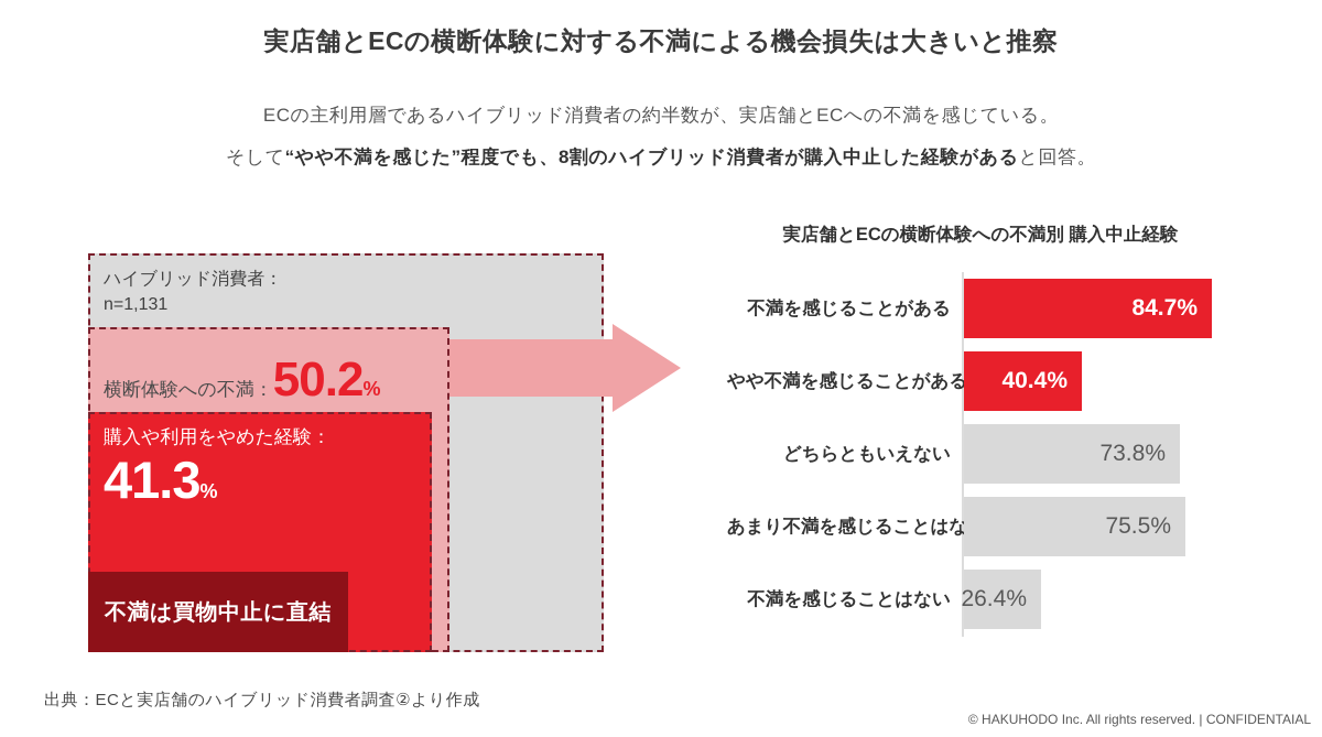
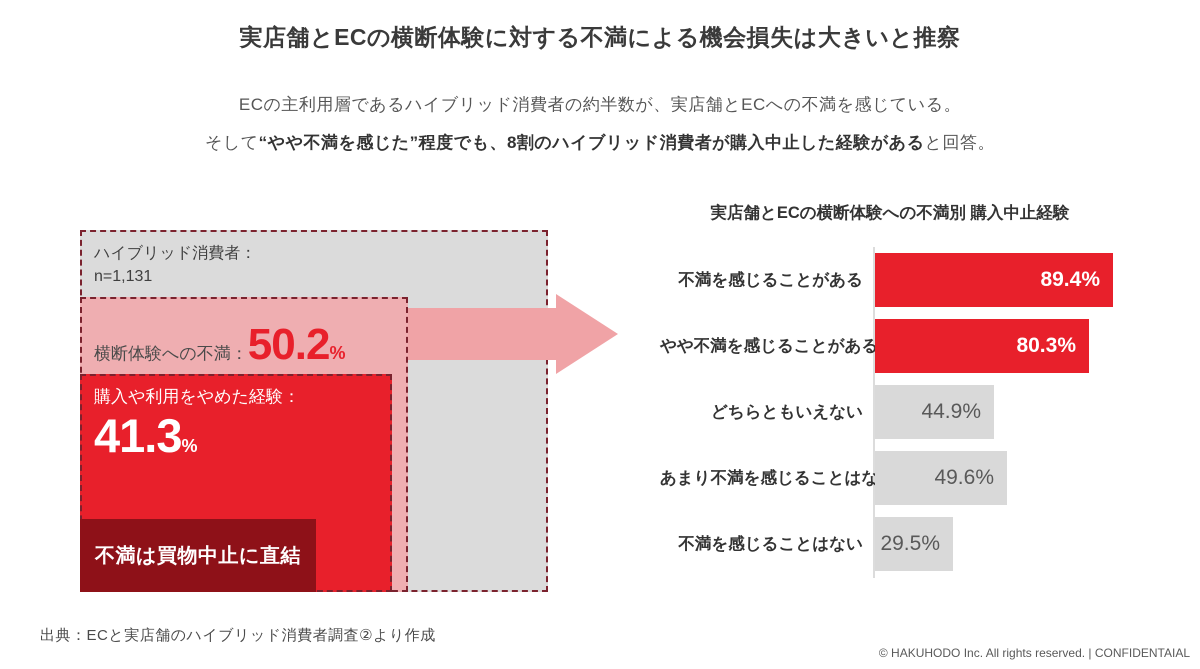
不満を感じることがある: 84.7% -> 89.4%
やや不満を感じることがある: 40.4% -> 80.3%
どちらともいえない: 73.8% -> 44.9%
あまり不満を感じることはない: 75.5% -> 49.6%
不満を感じることはない: 26.4% -> 29.5%
